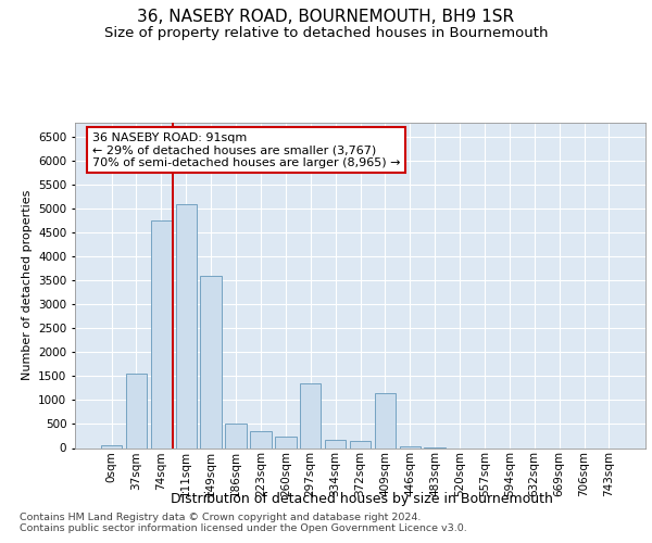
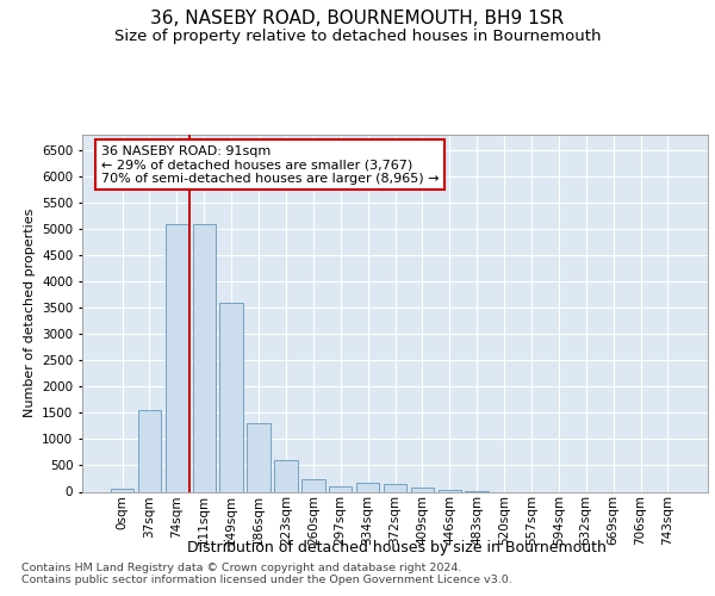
74sqm: 4750 -> 5100
186sqm: 500 -> 1300
223sqm: 350 -> 600
297sqm: 1350 -> 110
409sqm: 1150 -> 80
